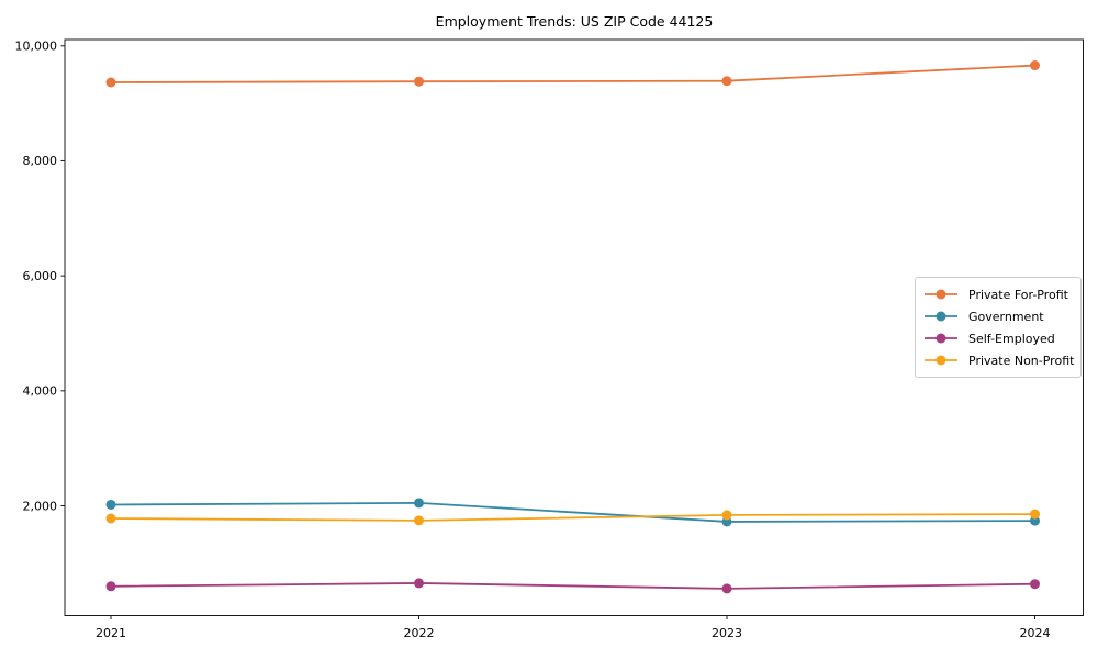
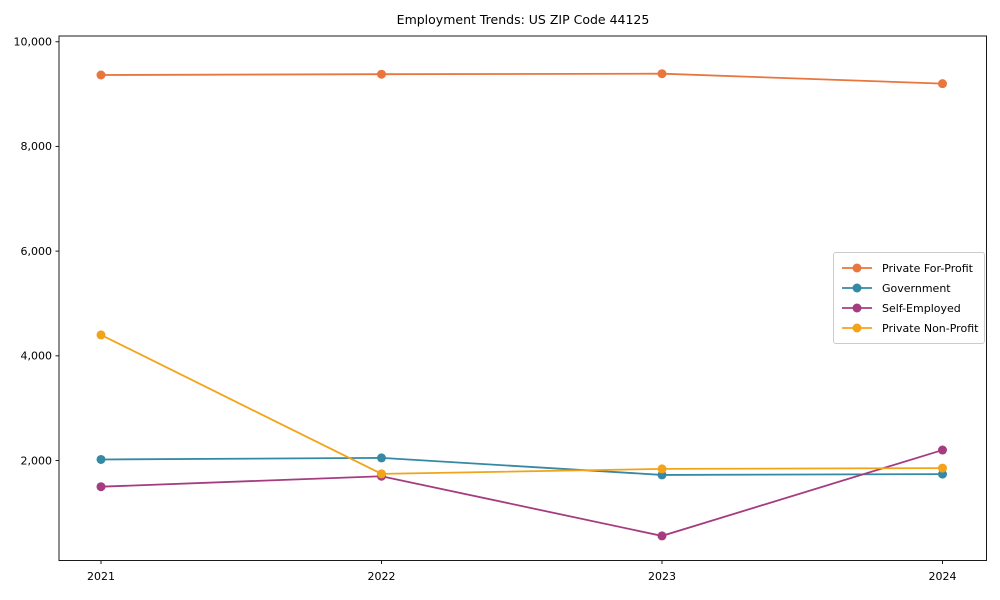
Self-Employed/2021: 600 -> 1500
Private Non-Profit/2021: 1800 -> 4400
Self-Employed/2022: 700 -> 1700
Private For-Profit/2024: 9700 -> 9200
Self-Employed/2024: 600 -> 2200
